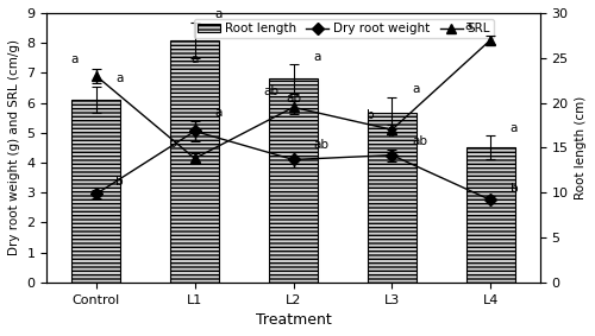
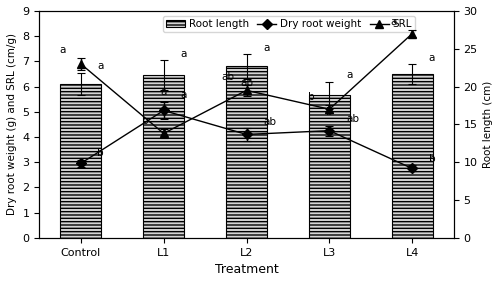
Root length/L1: 8.10 -> 6.45
Root length/L4: 4.50 -> 6.50
